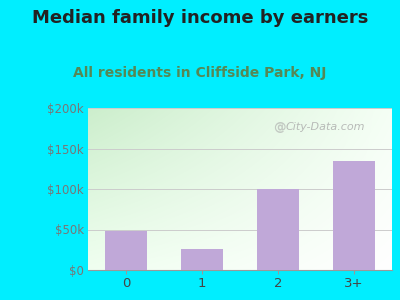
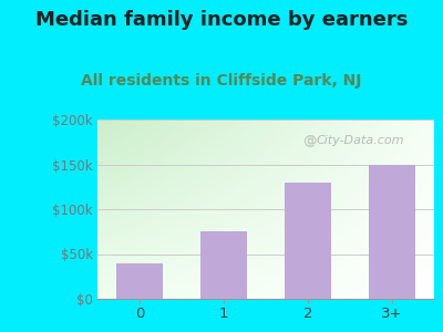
0: $48k -> $40k
1: $26k -> $75k
2: $100k -> $130k
3+: $134k -> $150k
